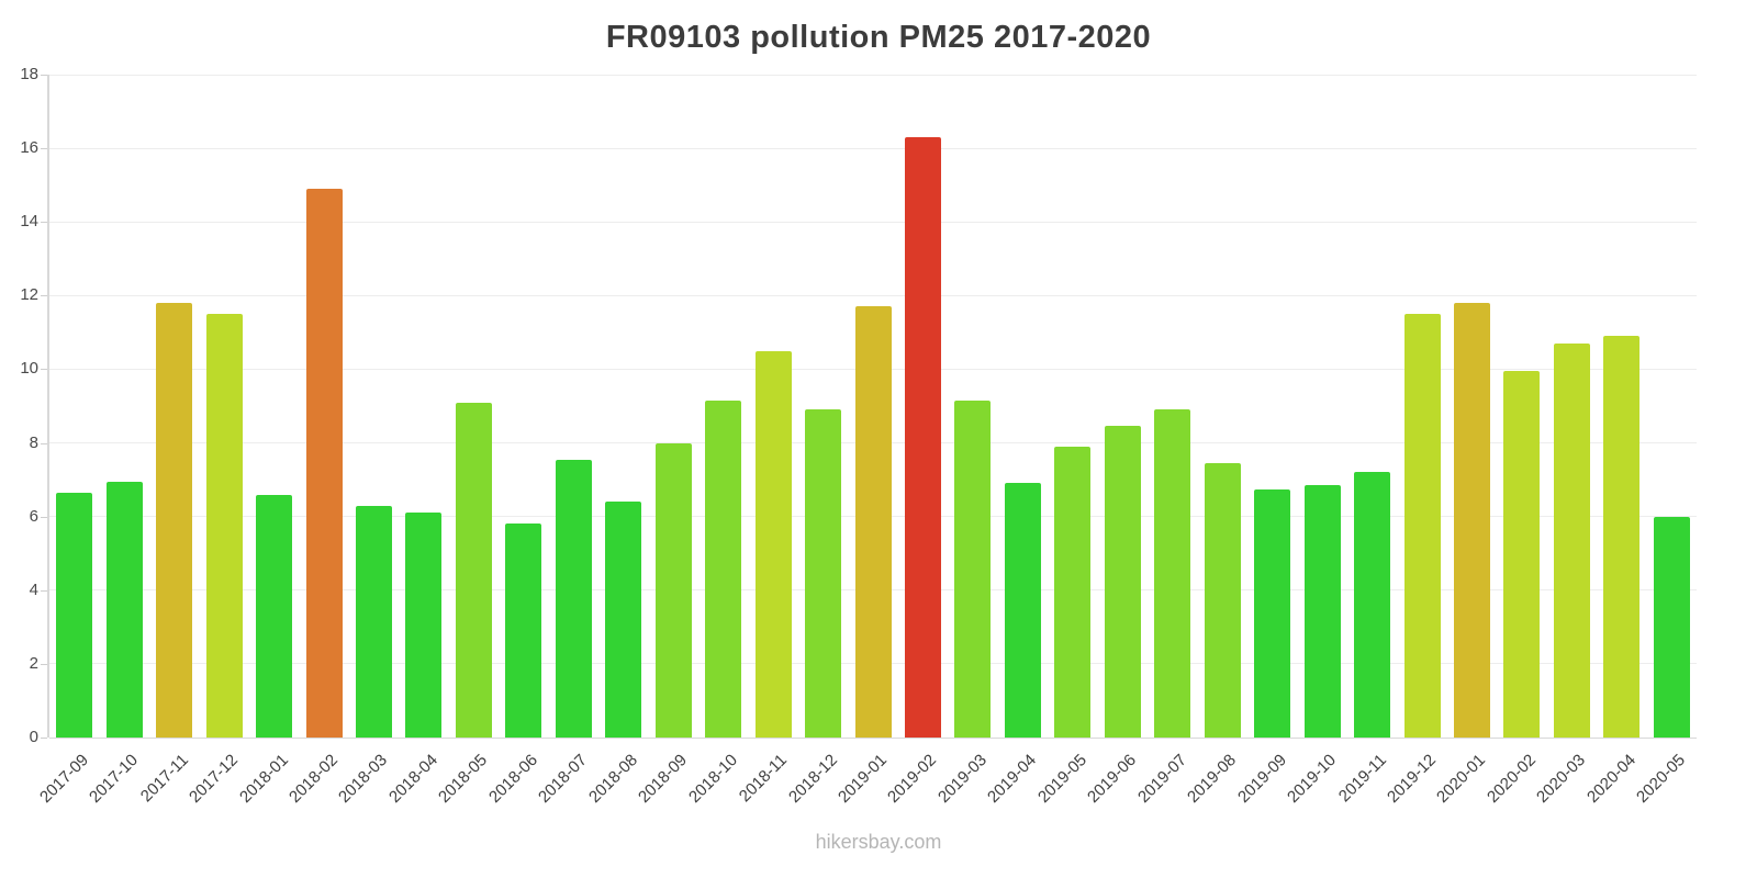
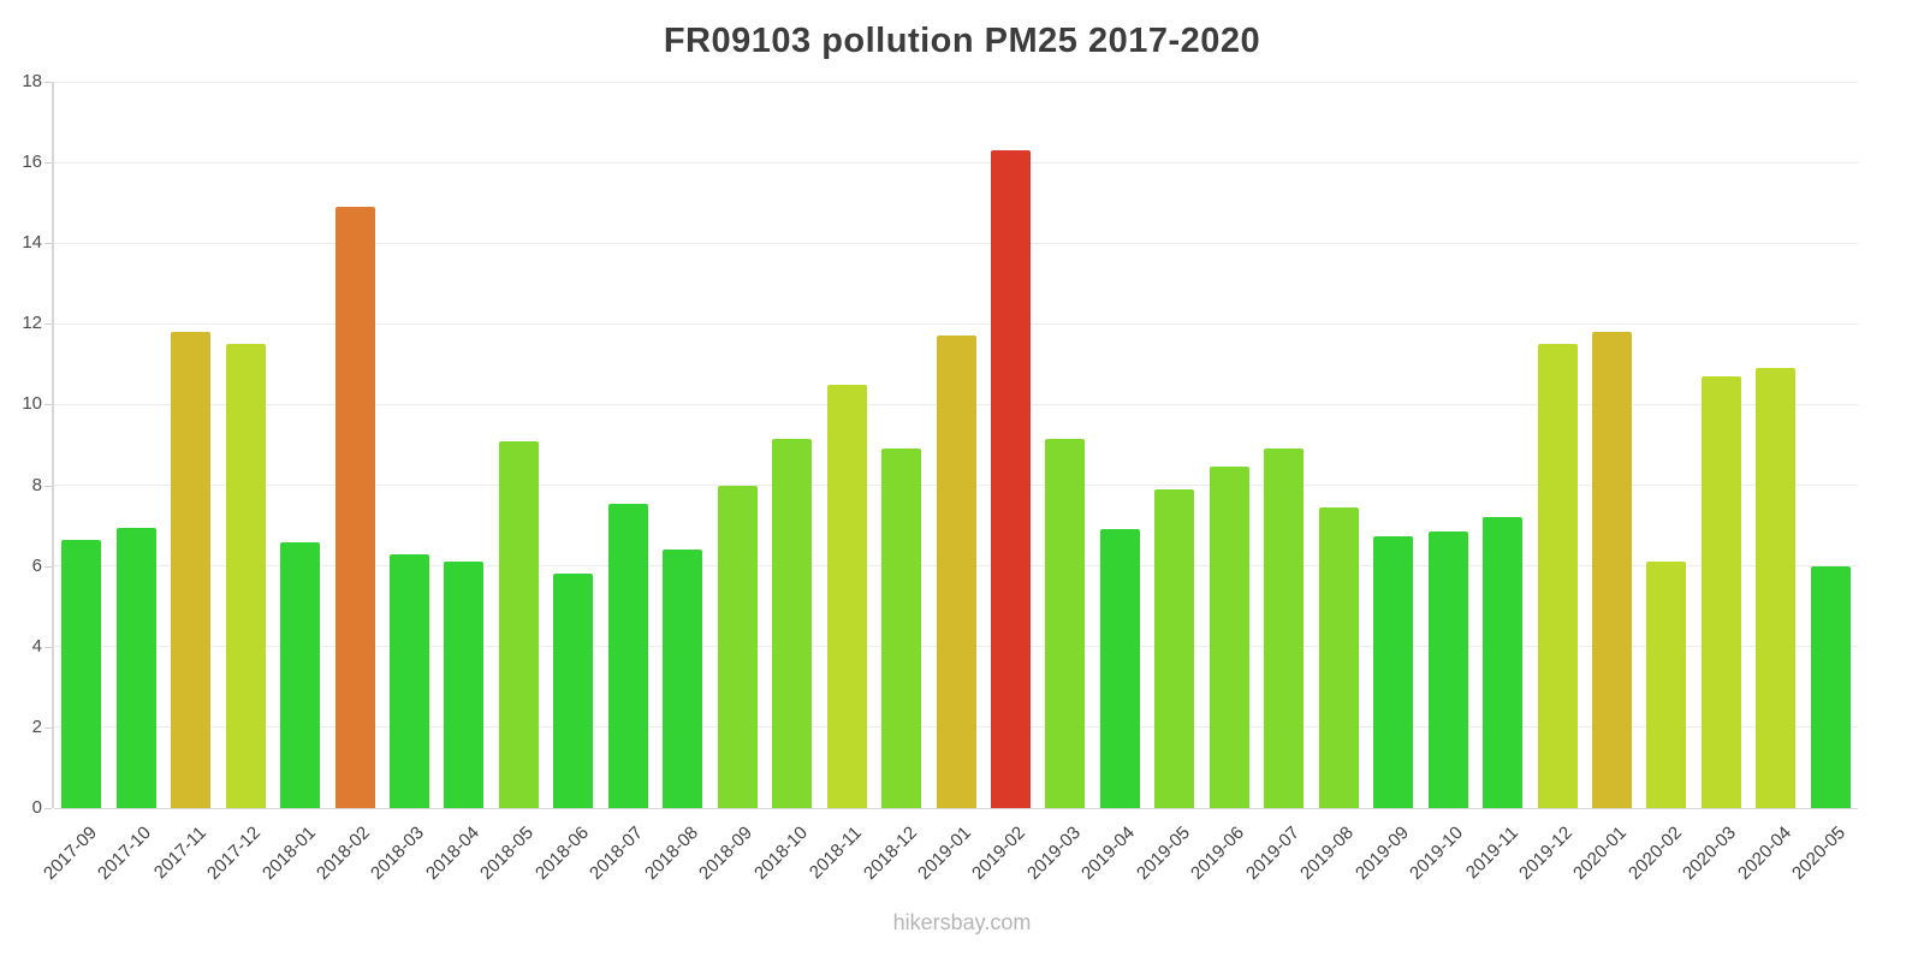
2020-02: 9.9 -> 6.1
